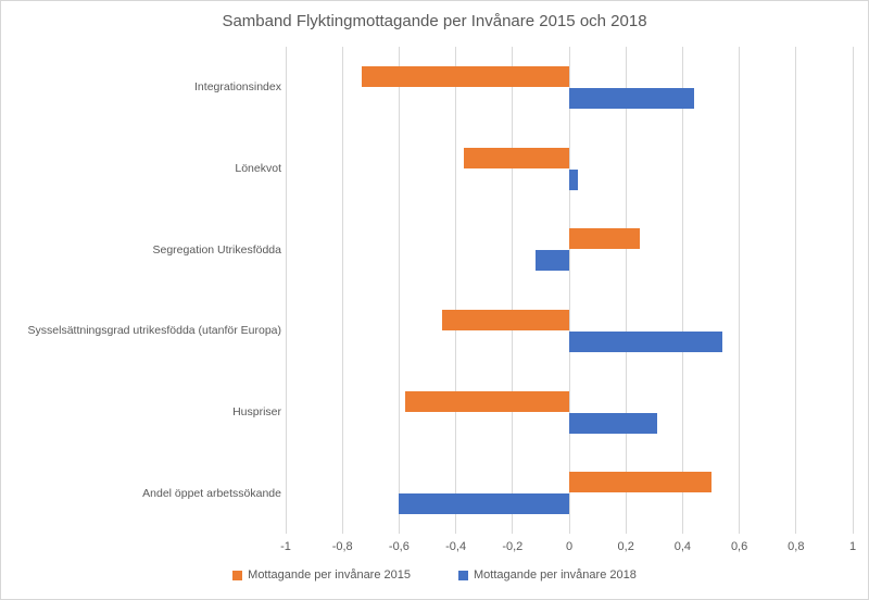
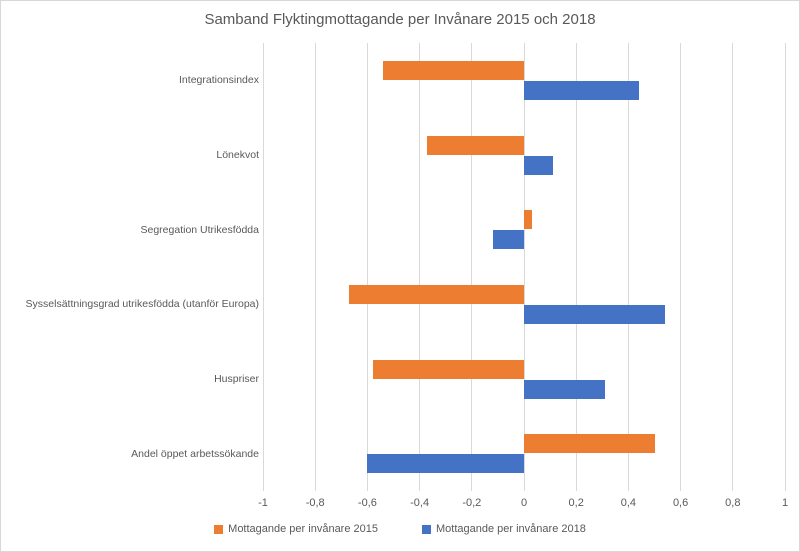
Mottagande per invånare 2015/Integrationsindex: -0.73 -> -0.54
Mottagande per invånare 2018/Lönekvot: 0.03 -> 0.11
Mottagande per invånare 2015/Segregation Utrikesfödda: 0.25 -> 0.03
Mottagande per invånare 2015/Sysselsättningsgrad utrikesfödda (utanför Europa): -0.45 -> -0.67
